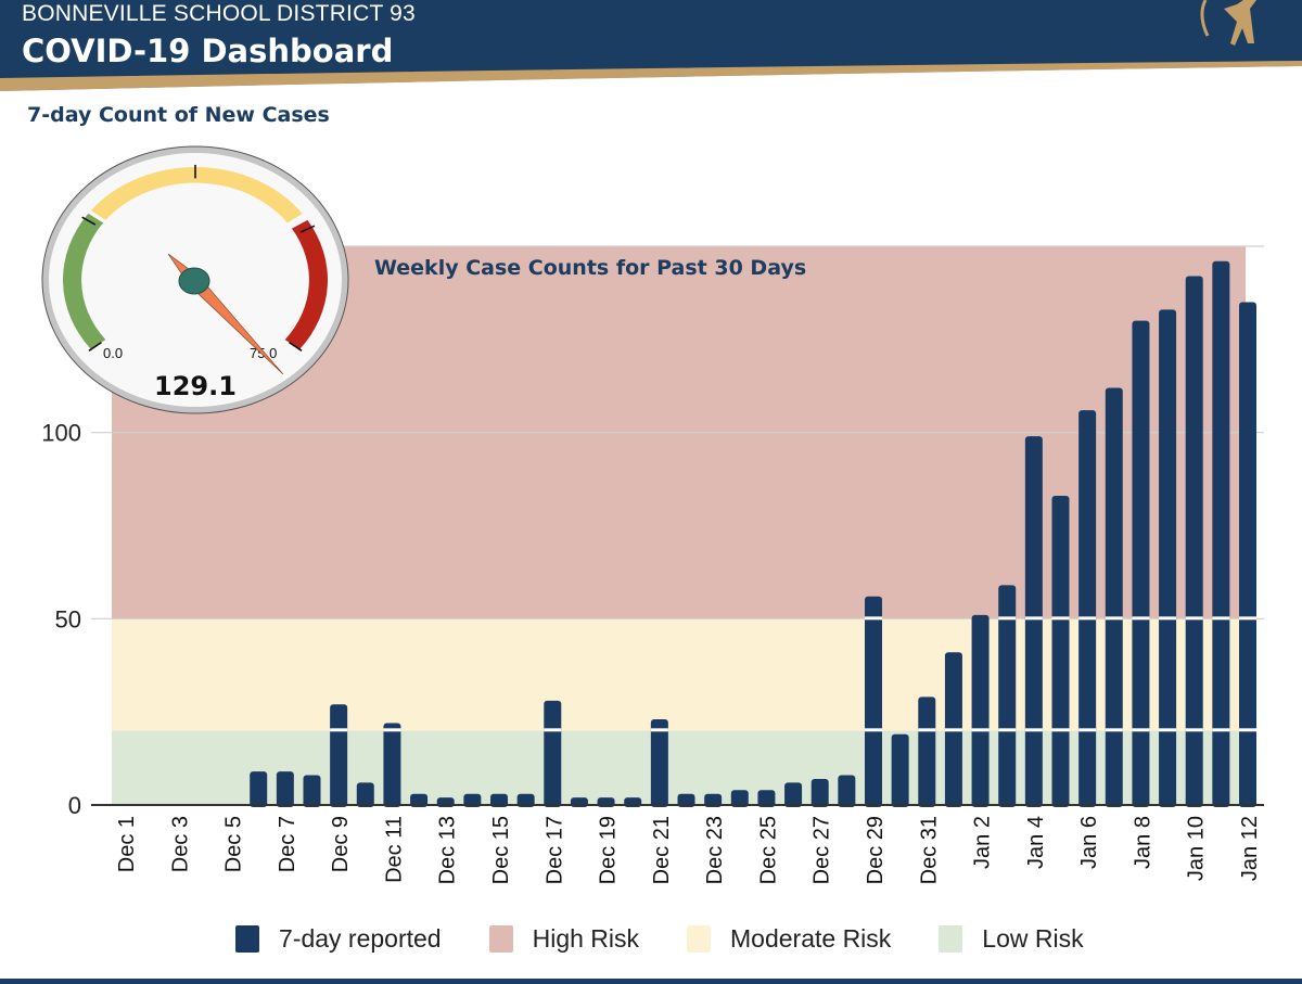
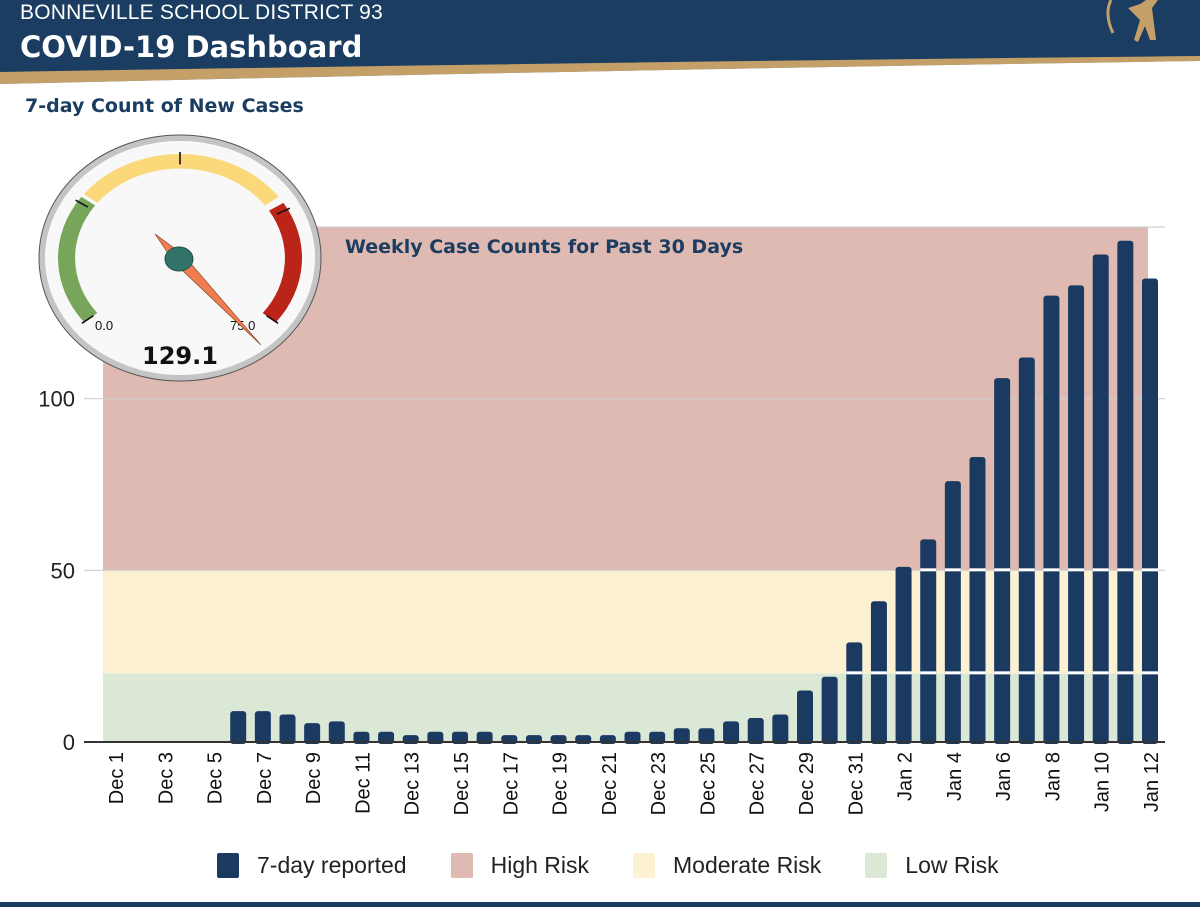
Dec 9: 27 -> 6
Dec 11: 22 -> 3
Dec 17: 28 -> 2
Dec 21: 23 -> 2
Dec 29: 56 -> 15
Jan 4: 99 -> 76
